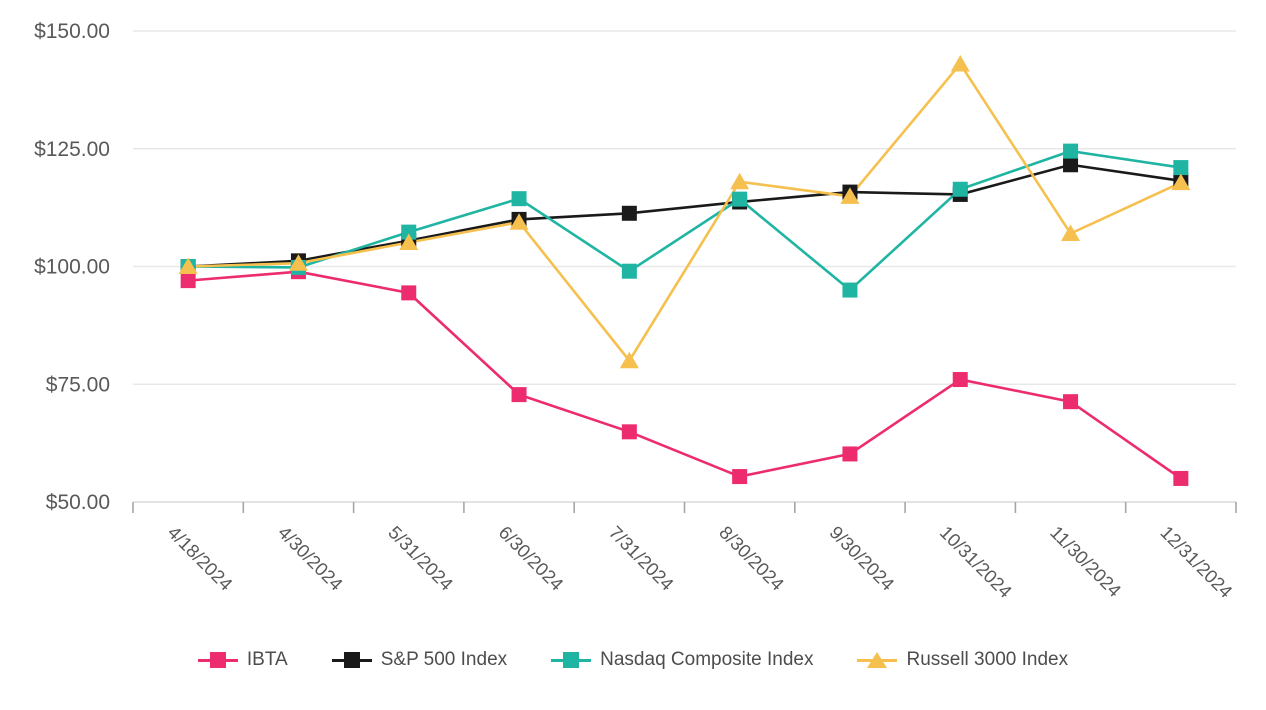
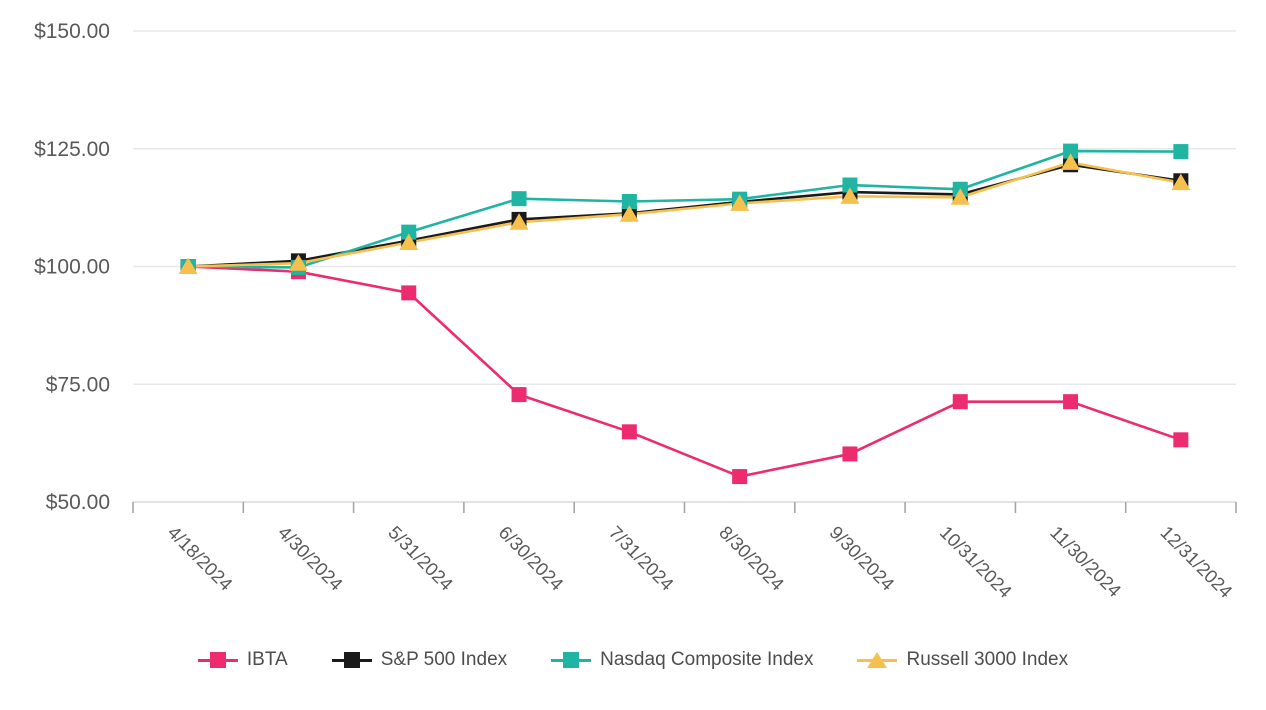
IBTA/4/18/2024: $97 -> $100
Nasdaq Composite Index/7/31/2024: $99 -> $114
Russell 3000 Index/7/31/2024: $80 -> $111
Russell 3000 Index/8/30/2024: $118 -> $113
Nasdaq Composite Index/9/30/2024: $95 -> $117
IBTA/10/31/2024: $76 -> $71
Russell 3000 Index/10/31/2024: $143 -> $115
Russell 3000 Index/11/30/2024: $107 -> $122
IBTA/12/31/2024: $55 -> $63
Nasdaq Composite Index/12/31/2024: $121 -> $124
